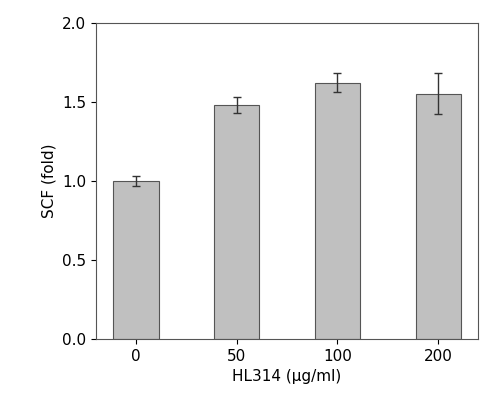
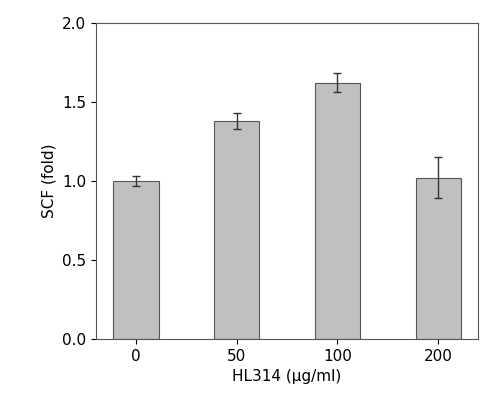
50: 1.48 -> 1.38
200: 1.55 -> 1.02
